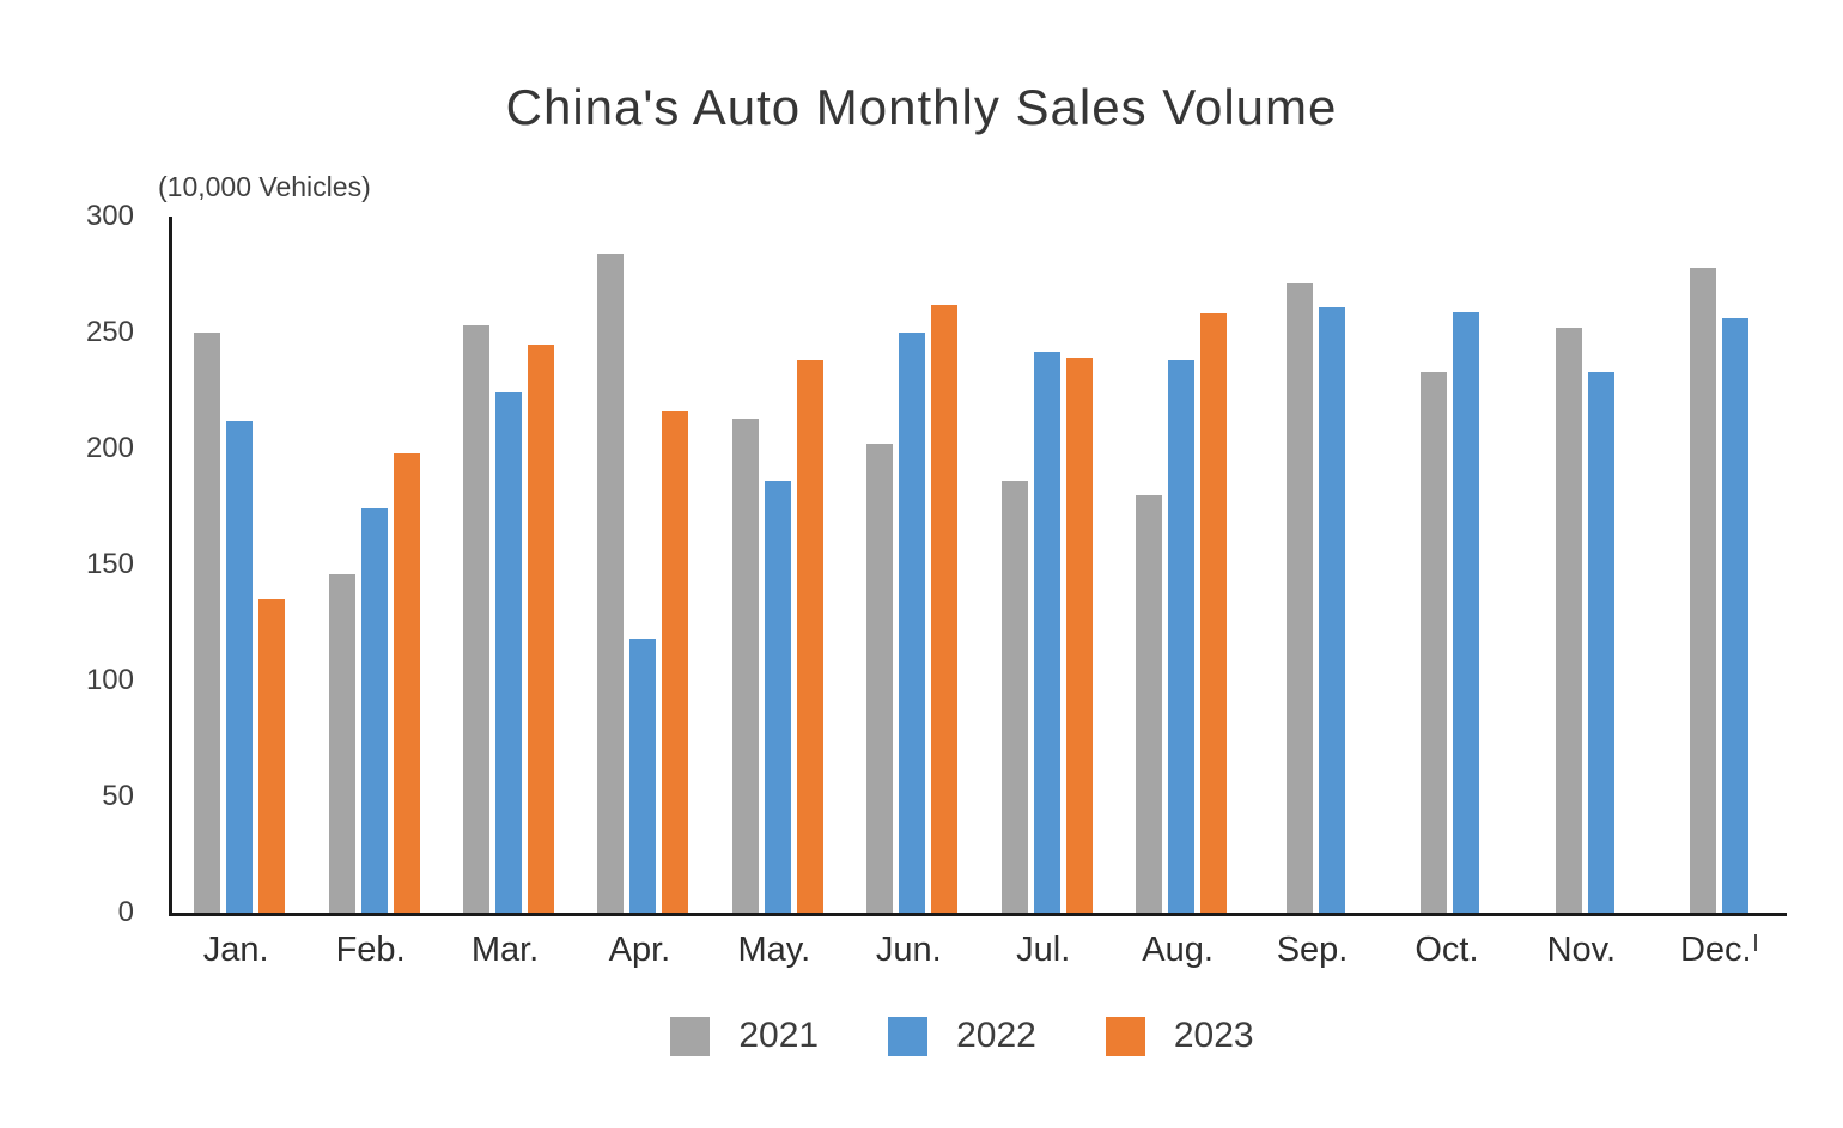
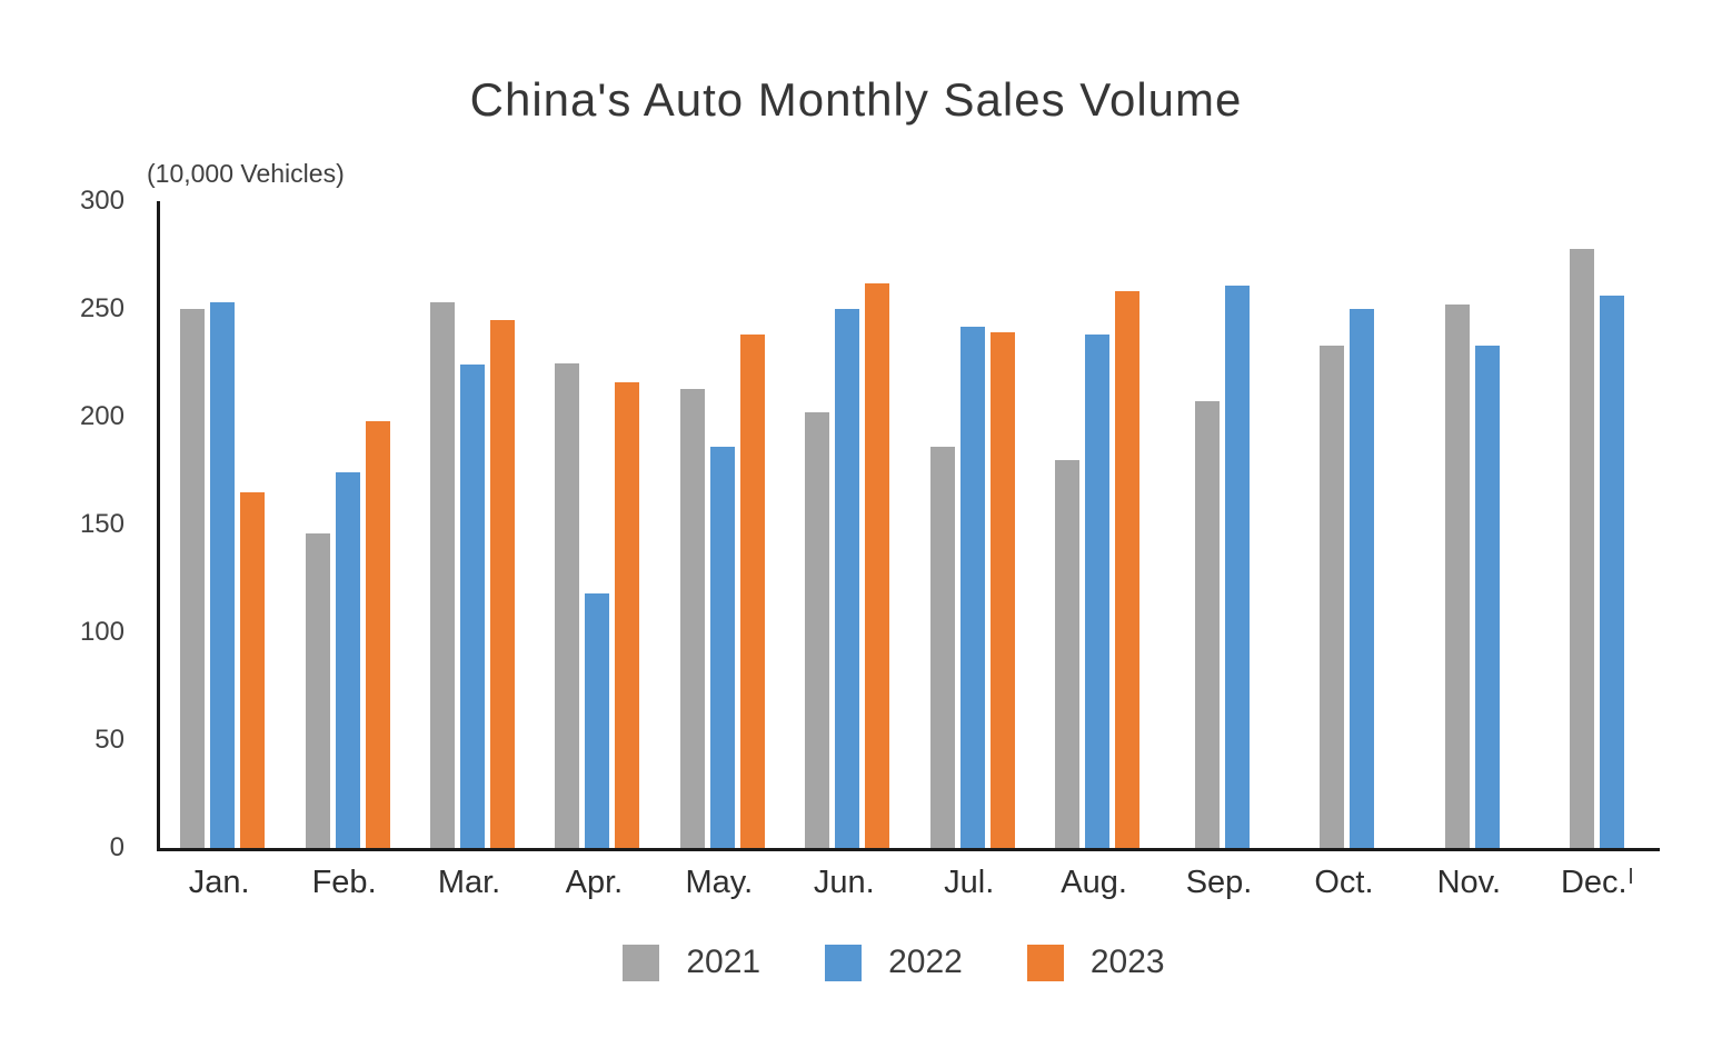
2022/Jan.: 212 -> 253
2023/Jan.: 135 -> 165
2021/Apr.: 284 -> 225
2021/Sep.: 271 -> 207
2022/Oct.: 259 -> 250
